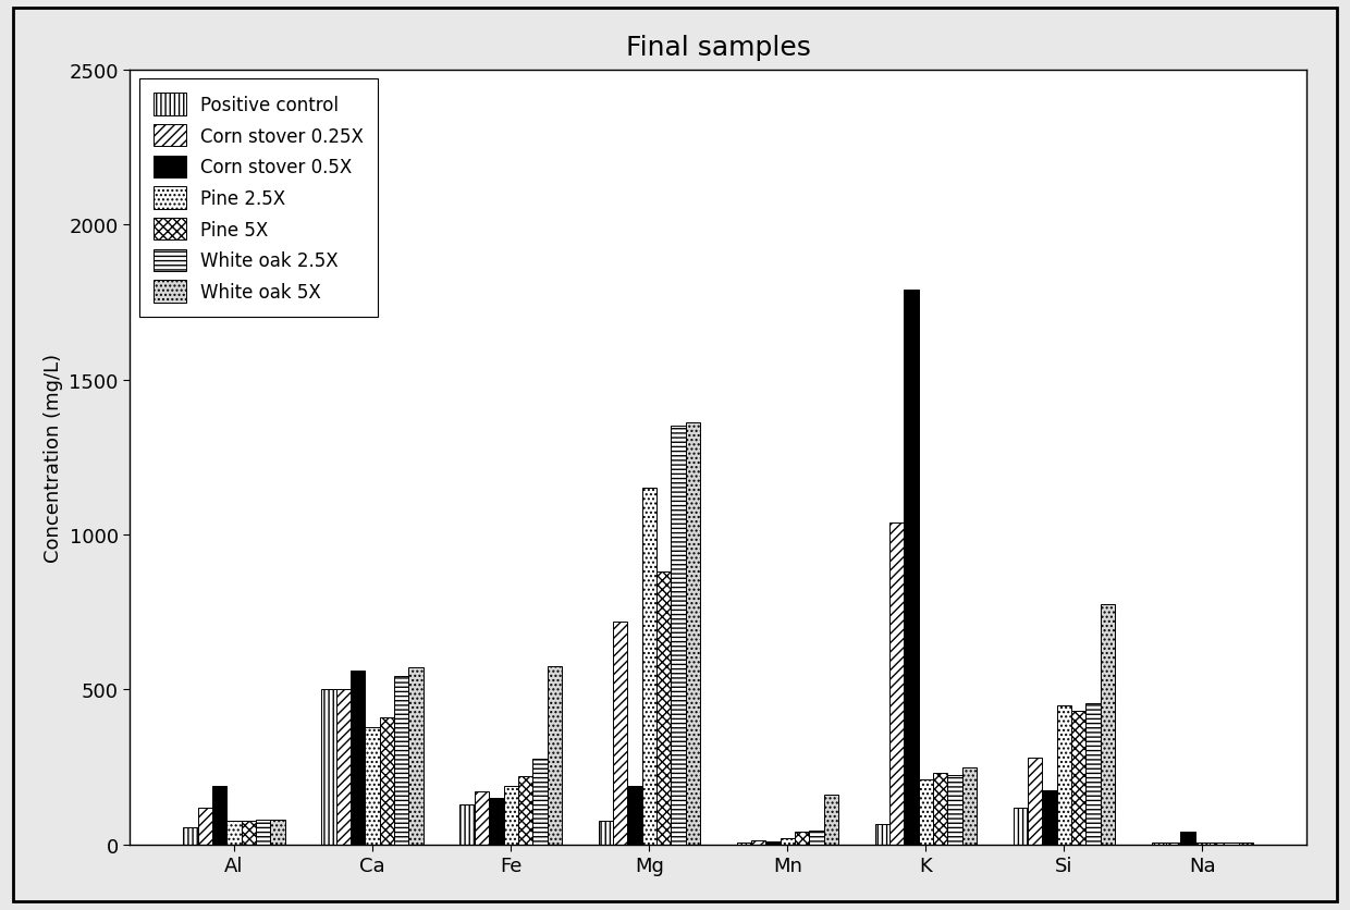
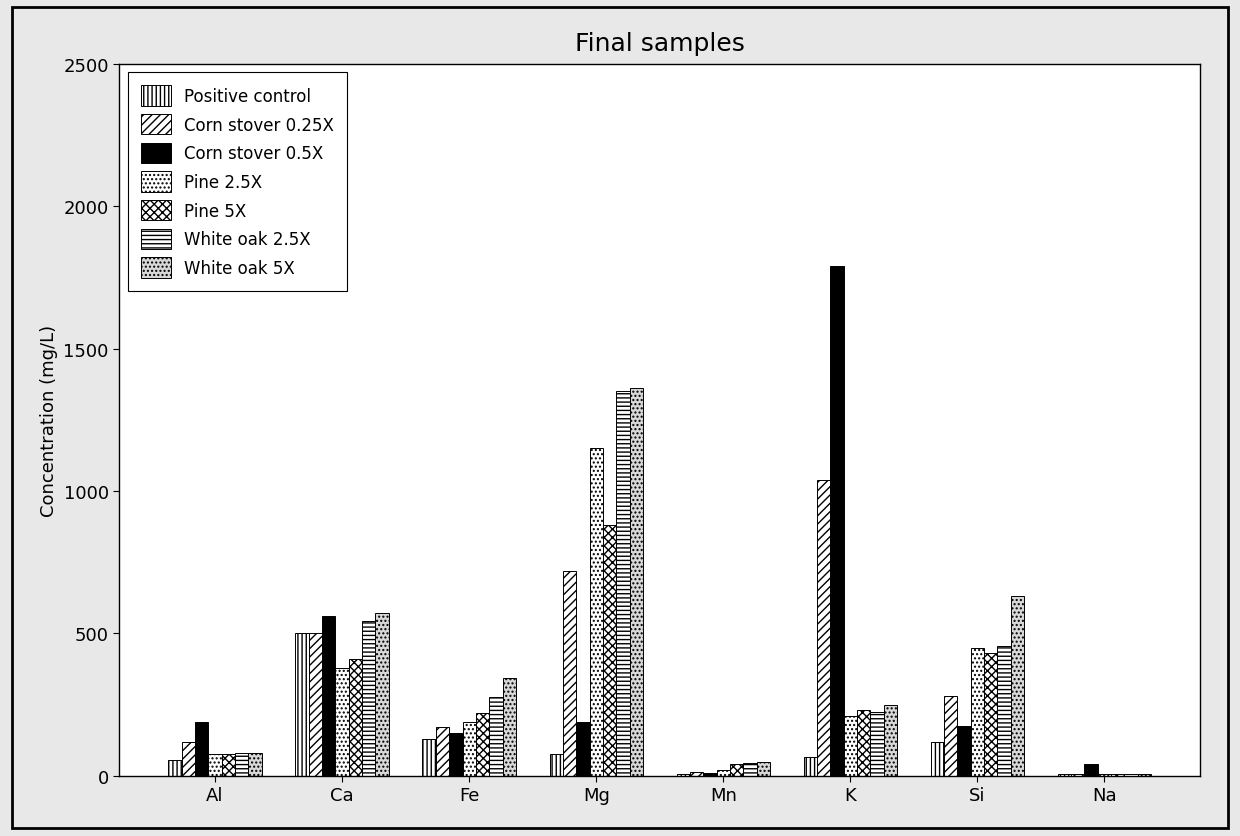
White oak 5X/Fe: 575 -> 345
White oak 5X/Mn: 160 -> 50
White oak 5X/Si: 775 -> 630
